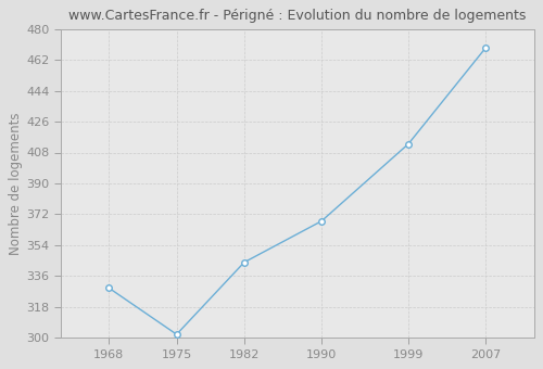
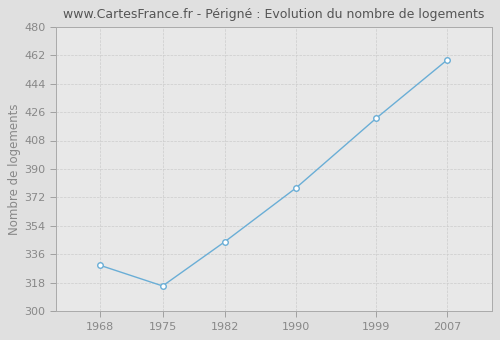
1975: 302 -> 316
1990: 368 -> 378
1999: 413 -> 422
2007: 469 -> 459
